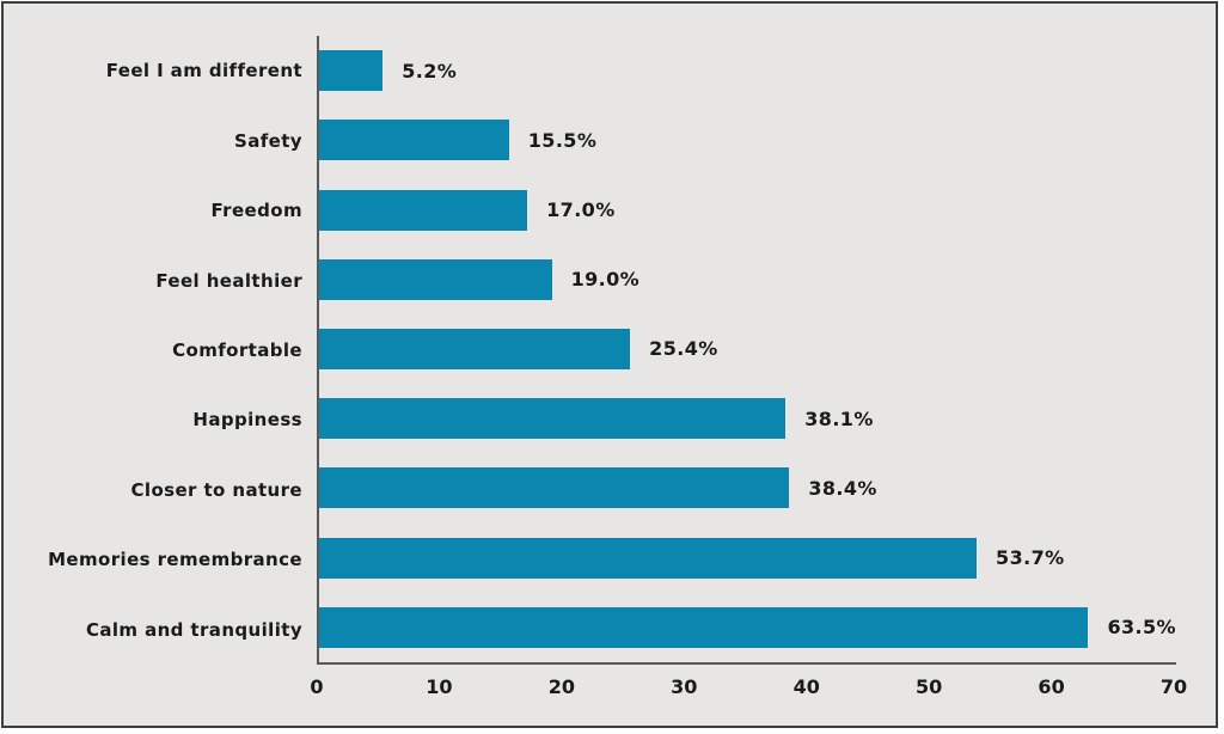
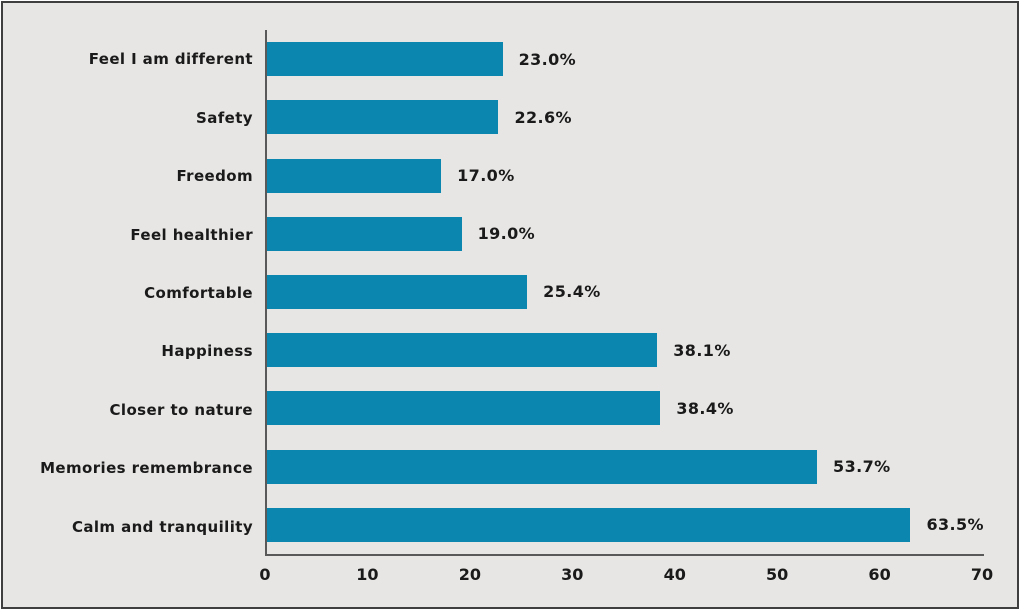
Feel I am different: 5.2% -> 23.0%
Safety: 15.5% -> 22.6%
